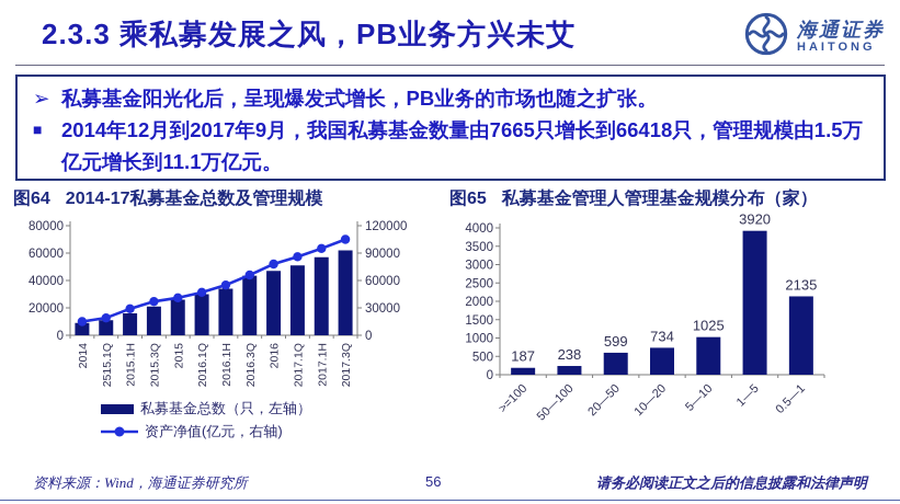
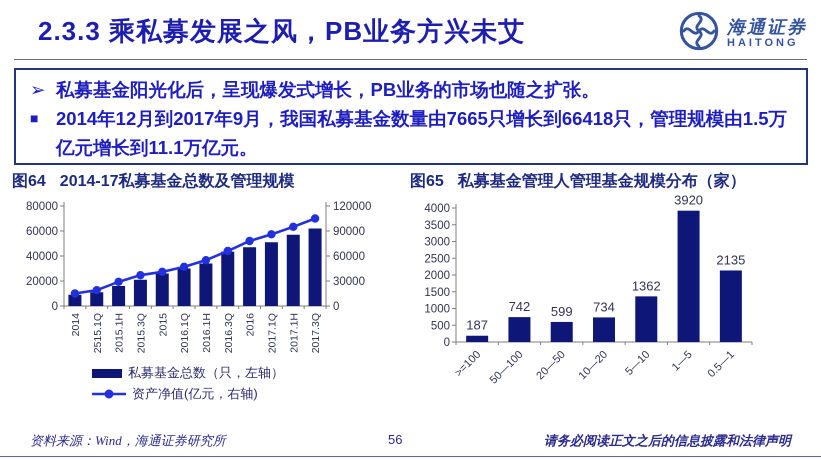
私募基金管理人管理基金规模分布（家）/50—100: 238 -> 742
私募基金管理人管理基金规模分布（家）/5—10: 1025 -> 1362
